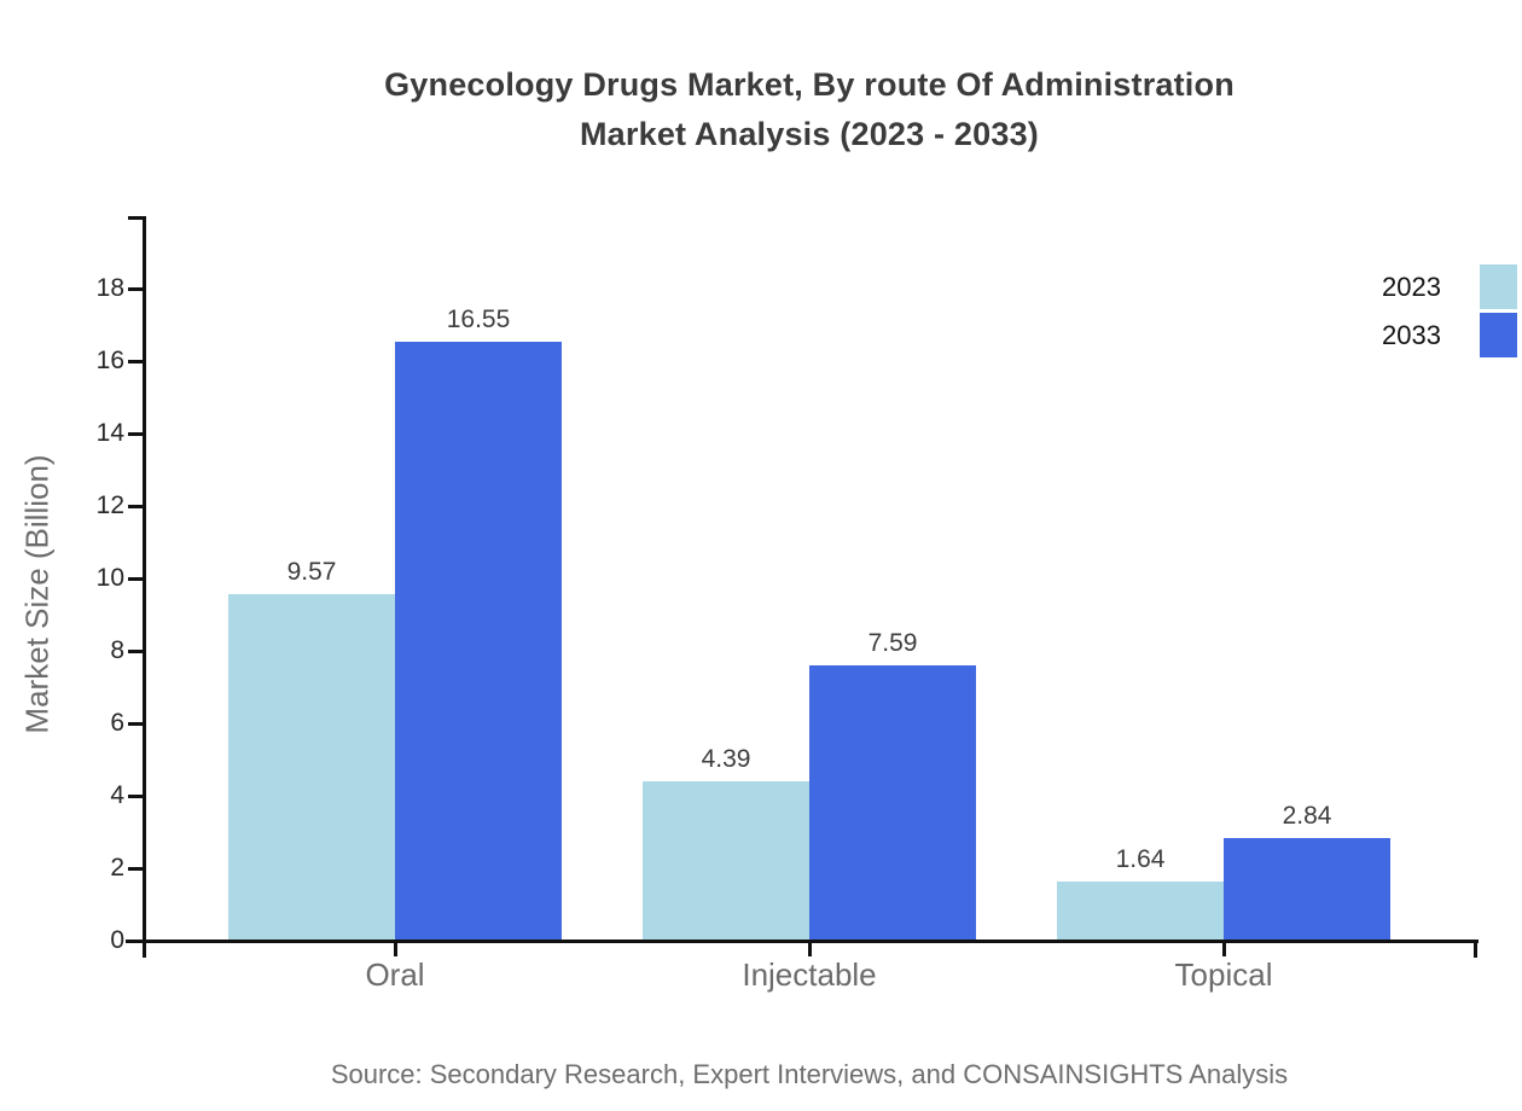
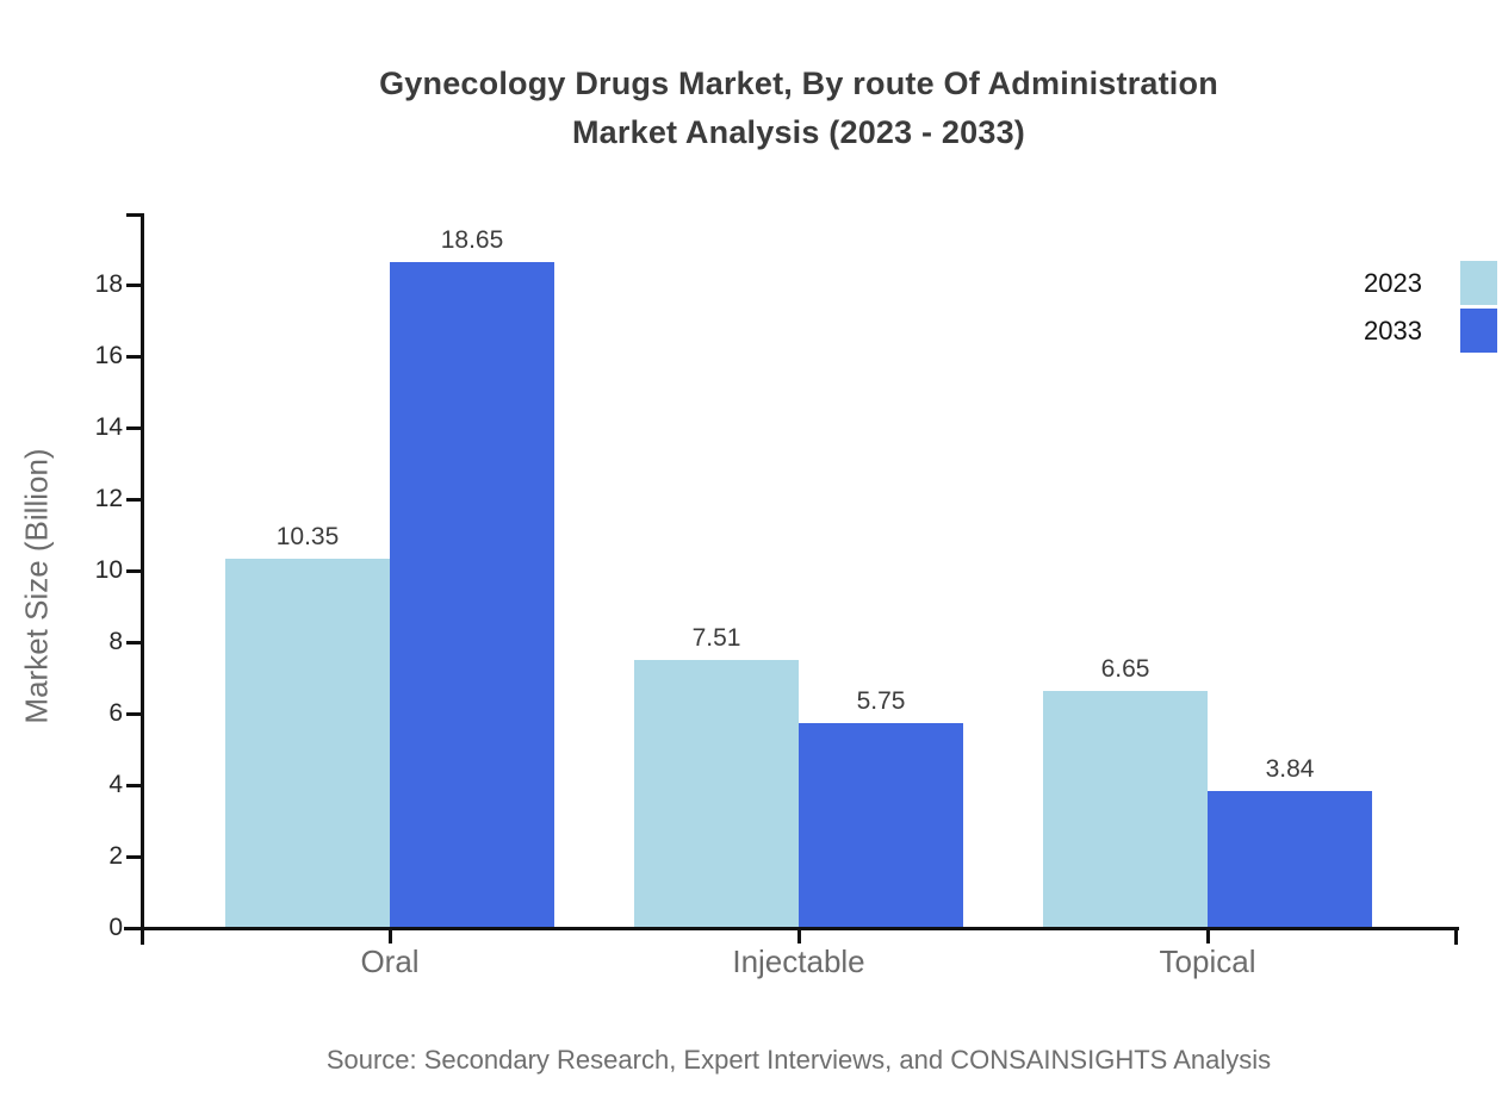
2023/Oral: 9.57 -> 10.35
2033/Oral: 16.55 -> 18.65
2023/Injectable: 4.39 -> 7.51
2033/Injectable: 7.59 -> 5.75
2023/Topical: 1.64 -> 6.65
2033/Topical: 2.84 -> 3.84
